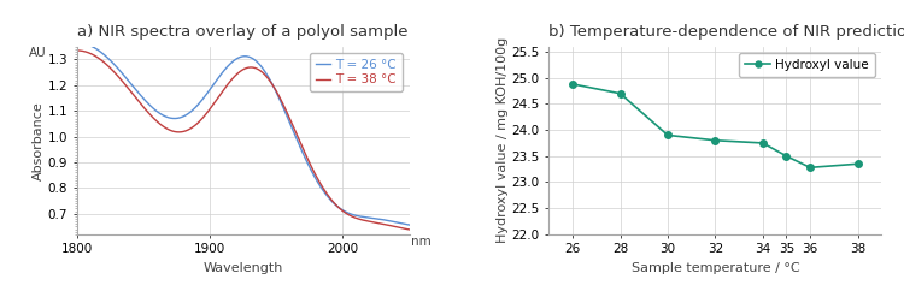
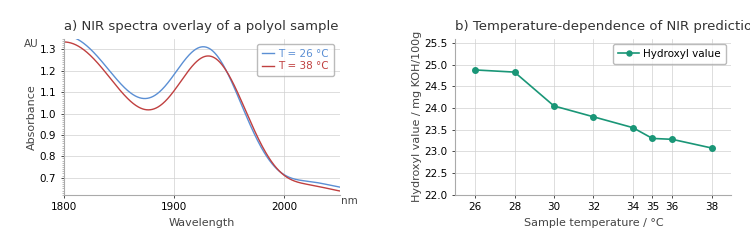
28: 24.70 -> 24.83
30: 23.90 -> 24.05
34: 23.75 -> 23.55
35: 23.50 -> 23.30
38: 23.35 -> 23.08
